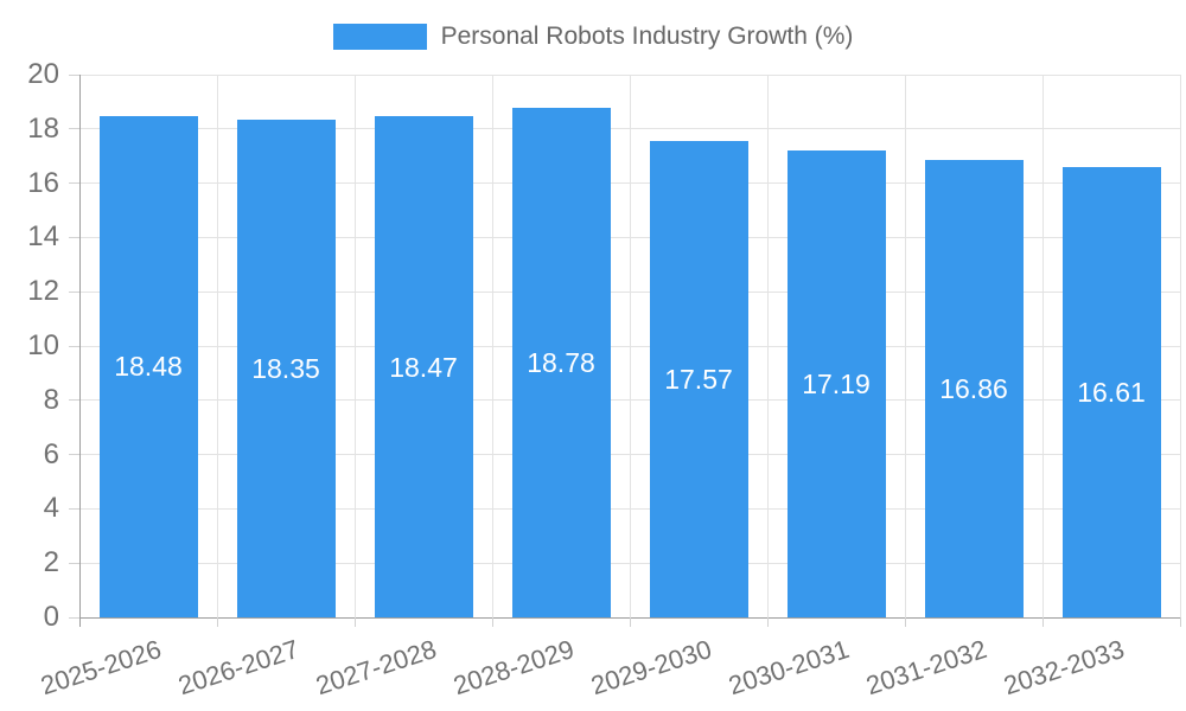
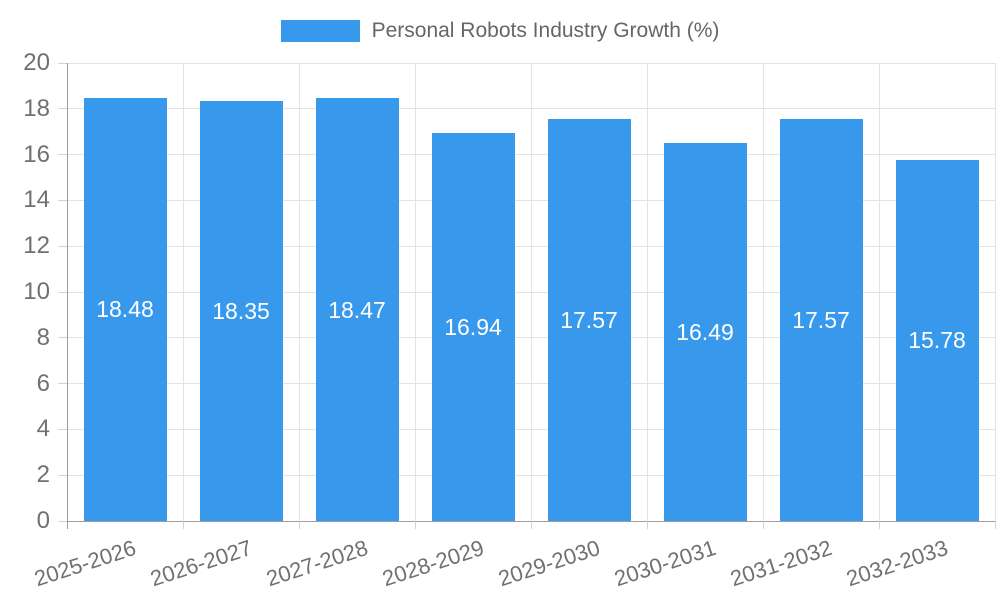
2028-2029: 18.78 -> 16.94
2030-2031: 17.19 -> 16.49
2031-2032: 16.86 -> 17.57
2032-2033: 16.61 -> 15.78
